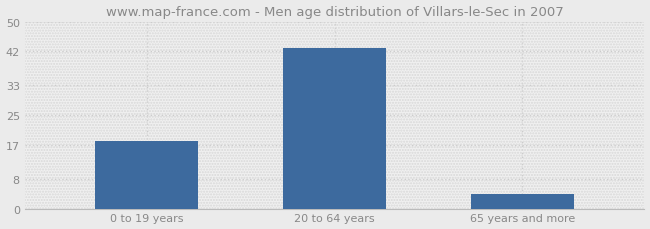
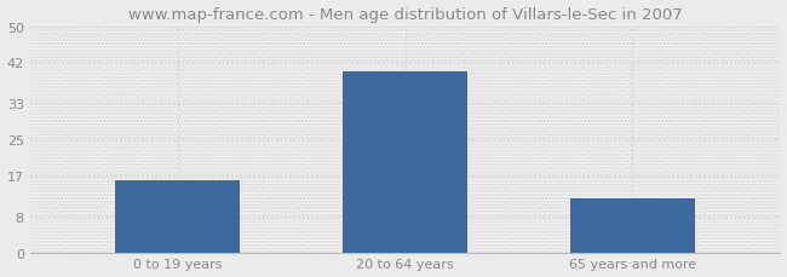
0 to 19 years: 18 -> 16
20 to 64 years: 43 -> 40
65 years and more: 4 -> 12
